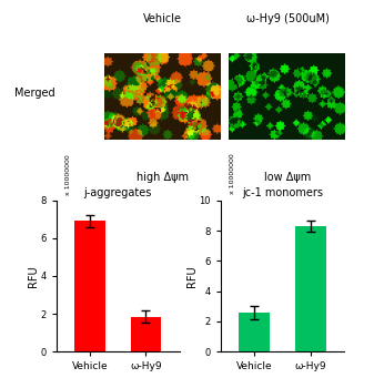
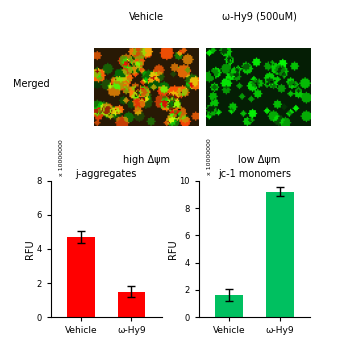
j-aggregates/Vehicle: 6.9 -> 4.7
j-aggregates/ω-Hy9: 1.9 -> 1.5
jc-1 monomers/Vehicle: 2.5 -> 1.6
jc-1 monomers/ω-Hy9: 8.3 -> 9.2
